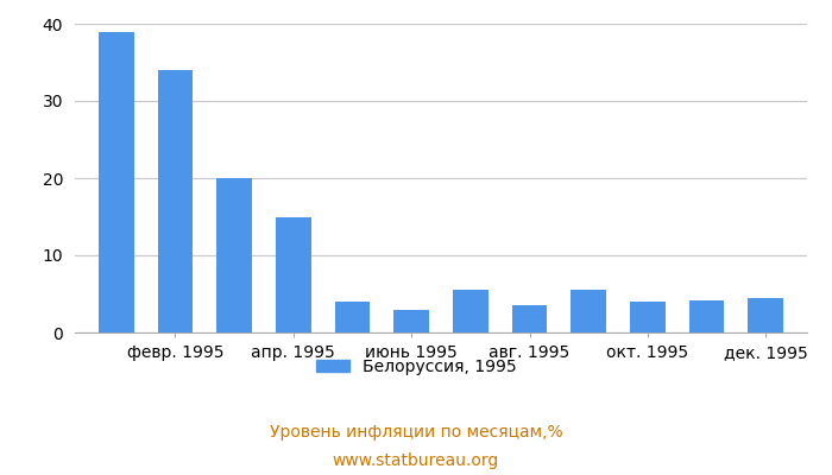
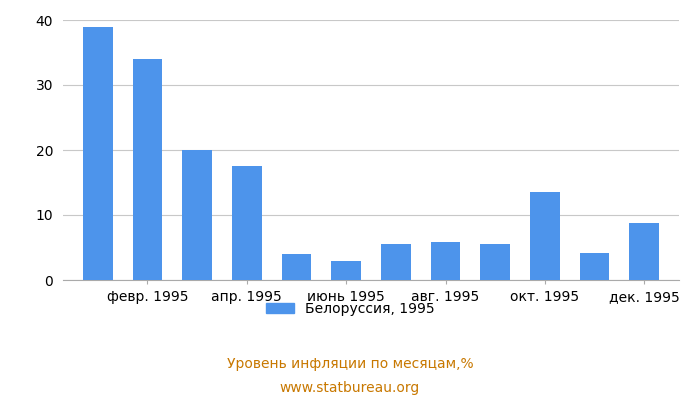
апр. 1995: 15.0 -> 17.6
авг. 1995: 3.5 -> 5.8
окт. 1995: 4.0 -> 13.6
дек. 1995: 4.5 -> 8.8
